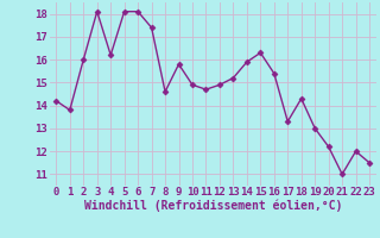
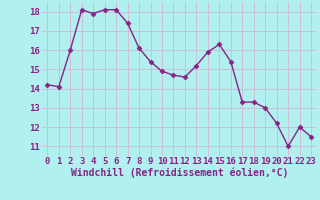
1: 13.8 -> 14.1
4: 16.2 -> 17.9
8: 14.6 -> 16.1
9: 15.8 -> 15.4
12: 14.9 -> 14.6
18: 14.3 -> 13.3
